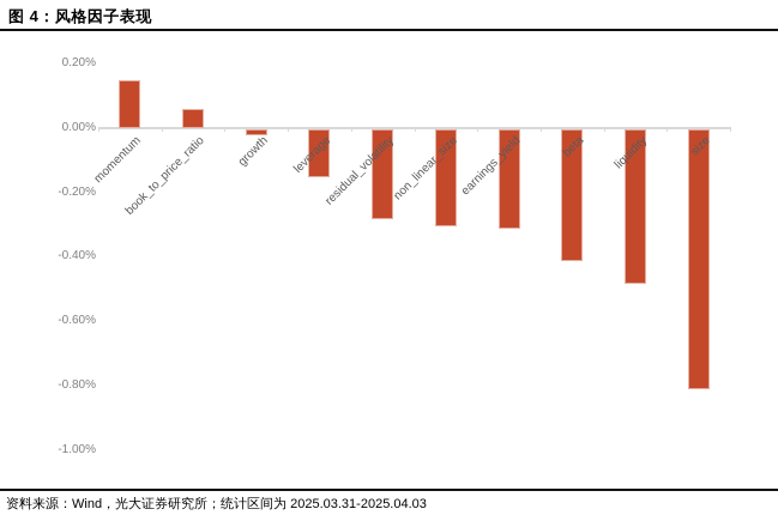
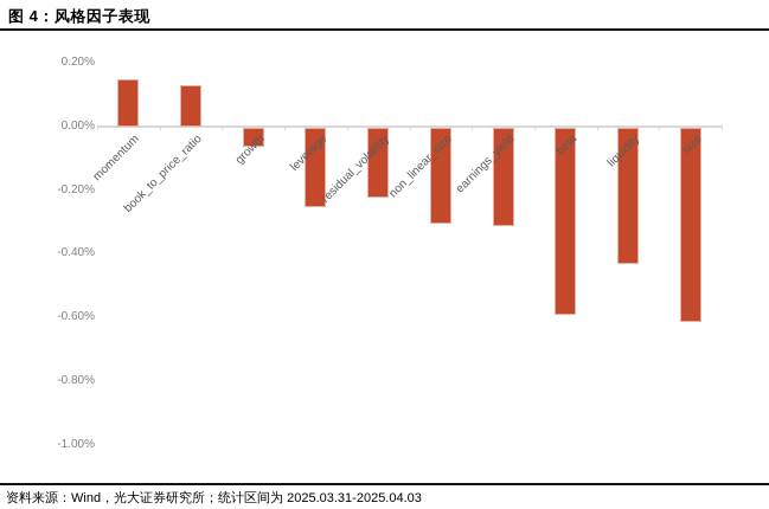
book_to_price_ratio: 0.06% -> 0.13%
growth: -0.02% -> -0.06%
leverage: -0.15% -> -0.25%
residual_volatility: -0.28% -> -0.22%
beta: -0.41% -> -0.59%
liquidity: -0.48% -> -0.43%
size: -0.81% -> -0.61%
